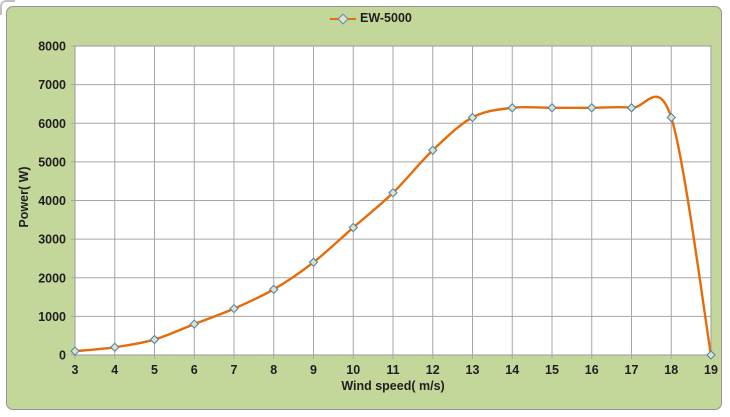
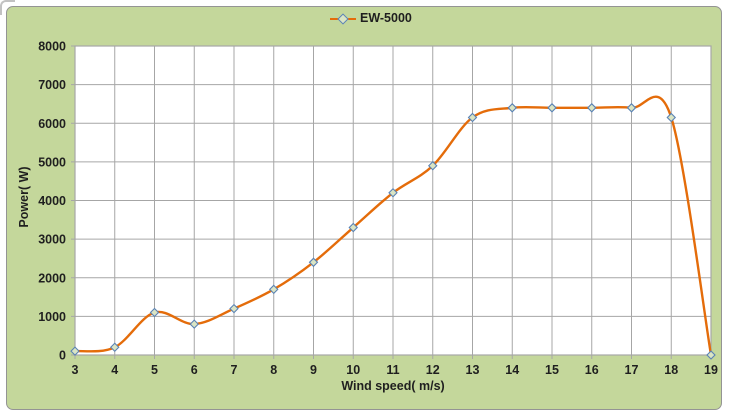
5: 400 -> 1100
12: 5300 -> 4900
